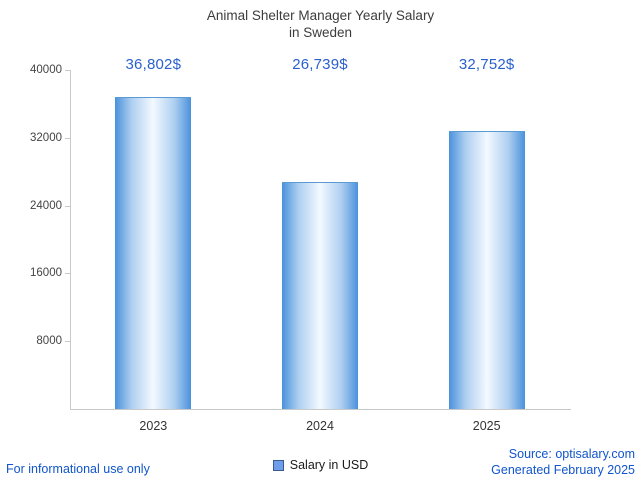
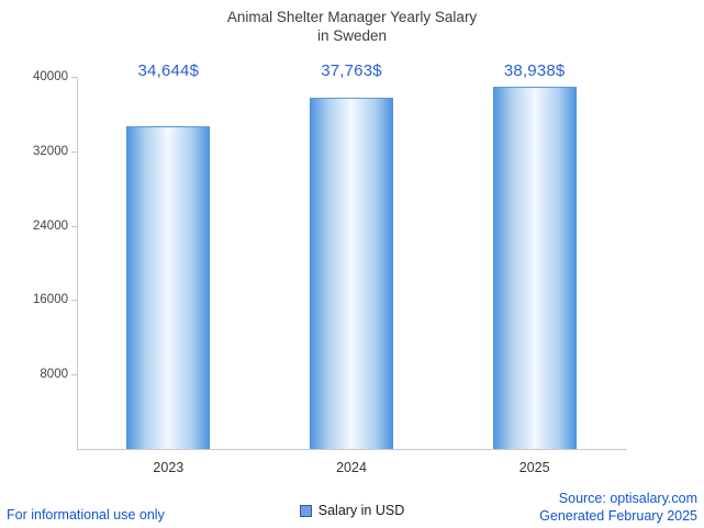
2023: 36,802 -> 34,644
2024: 26,739 -> 37,763
2025: 32,752 -> 38,938
